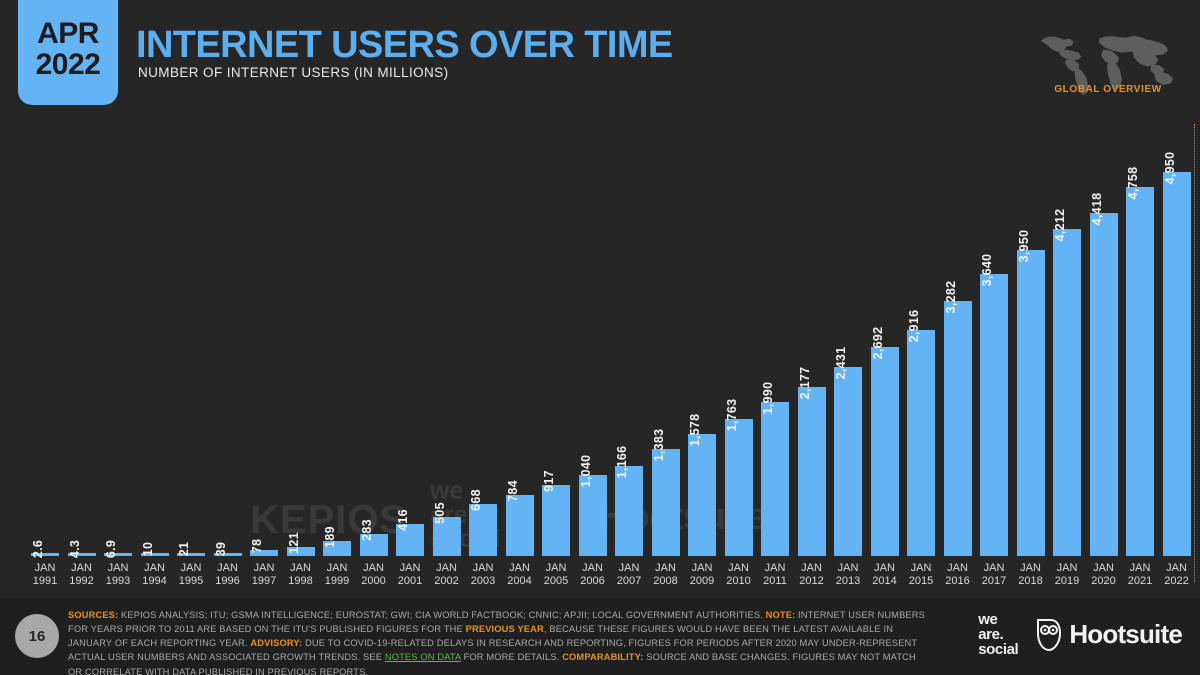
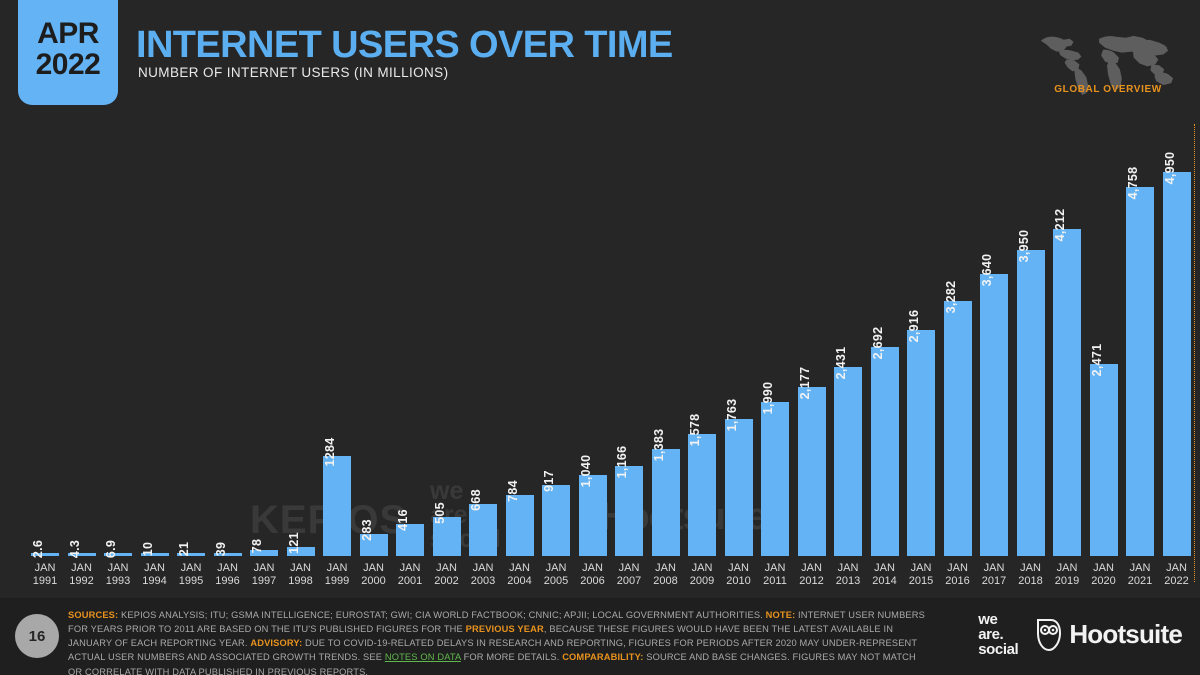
JAN 1999: 189 -> 1284
JAN 2020: 4,418 -> 2,471
